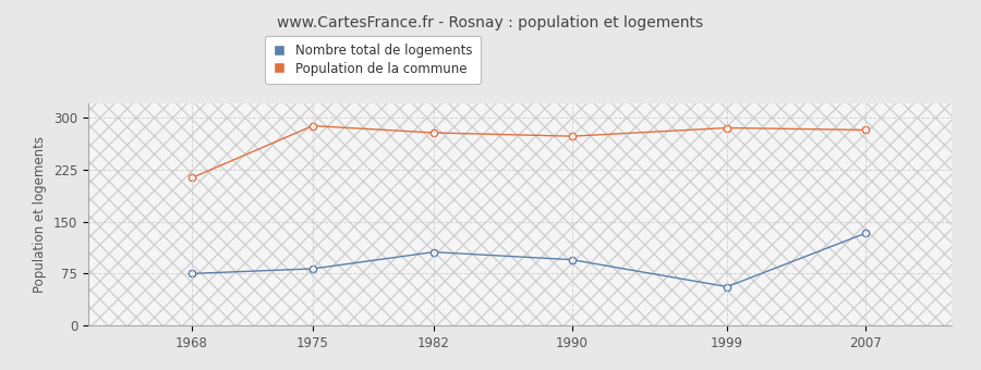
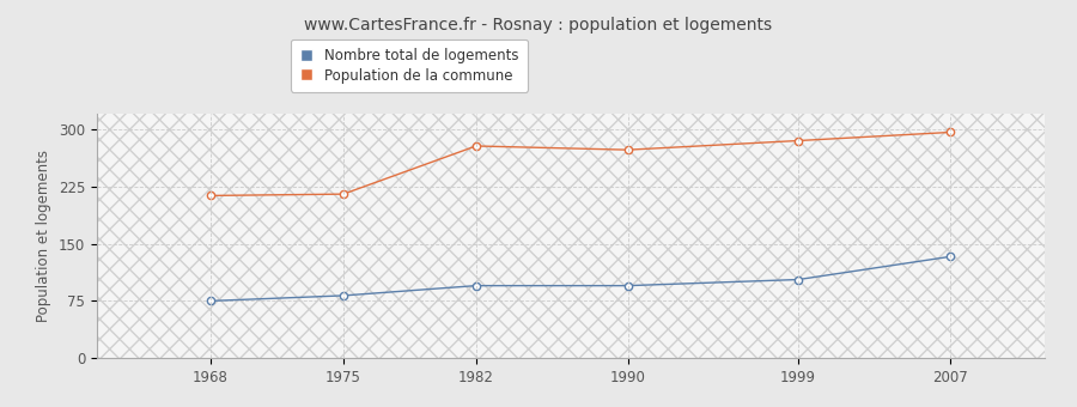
Population de la commune/1975: 288 -> 215
Nombre total de logements/1982: 106 -> 95
Nombre total de logements/1999: 56 -> 103
Population de la commune/2007: 282 -> 296
